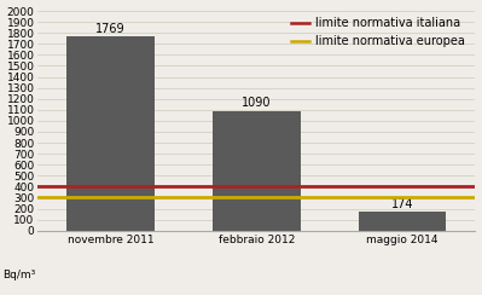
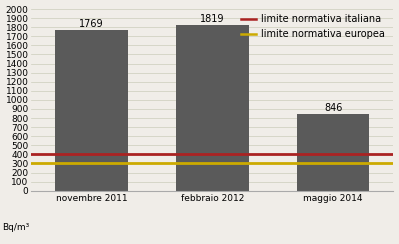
febbraio 2012: 1090 -> 1819
maggio 2014: 174 -> 846
